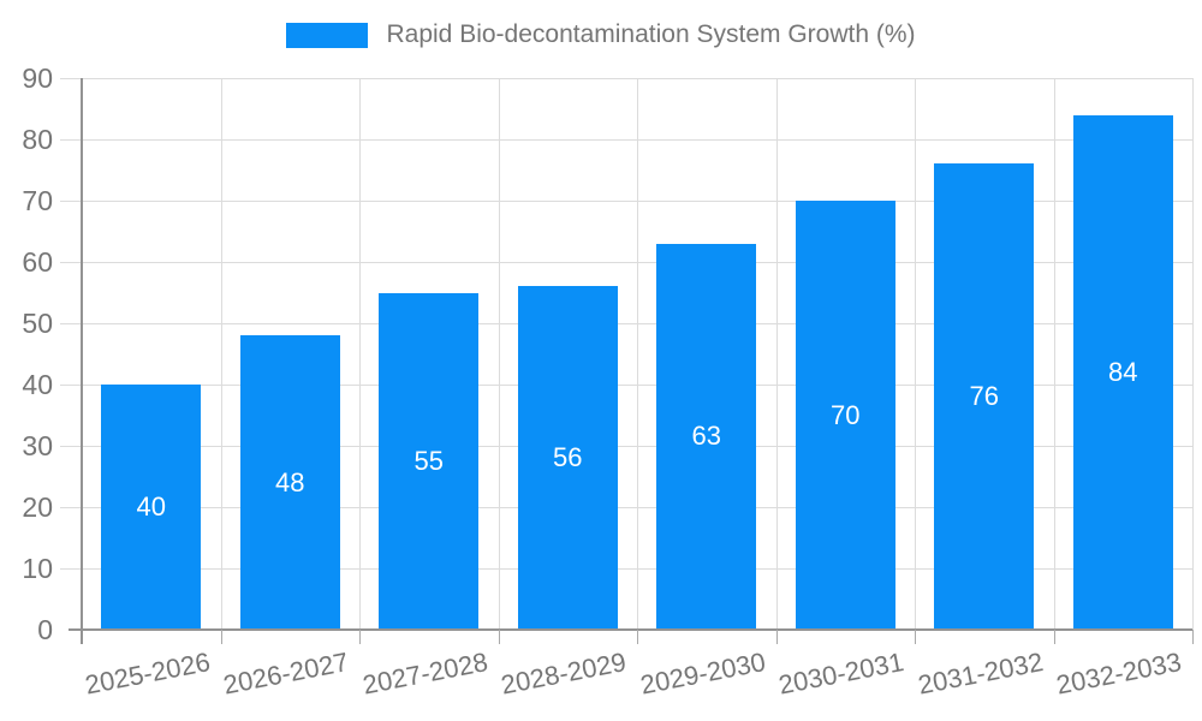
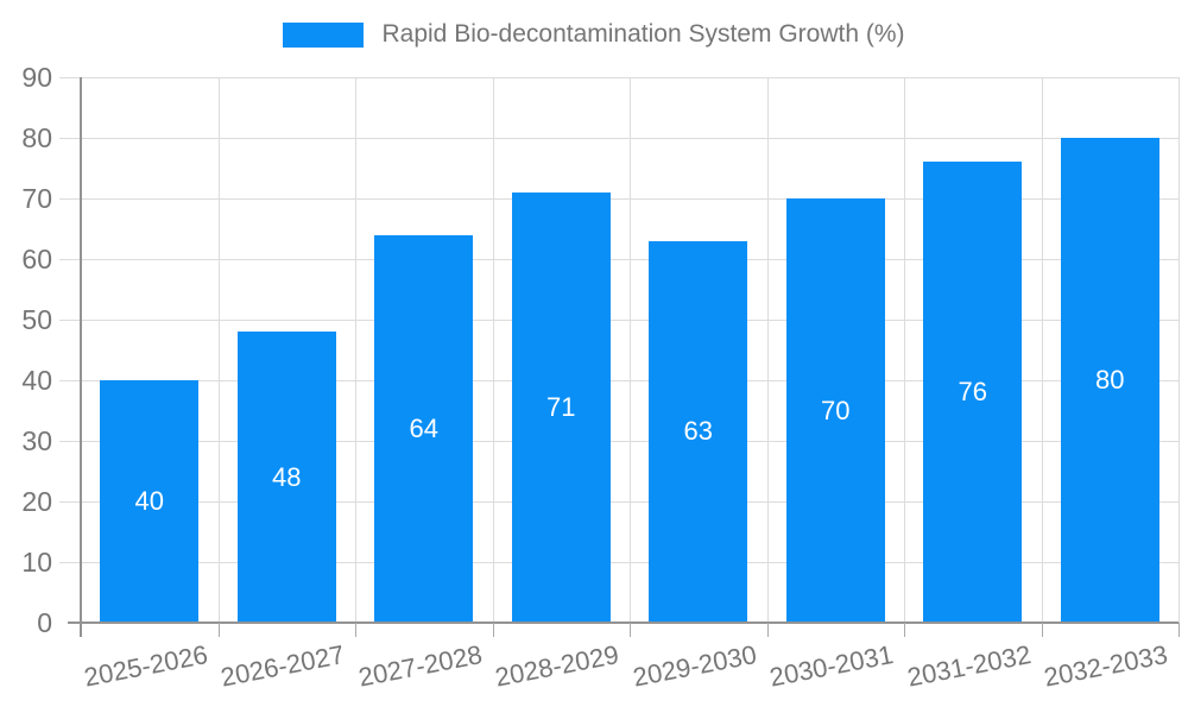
2027-2028: 55 -> 64
2028-2029: 56 -> 71
2032-2033: 84 -> 80
